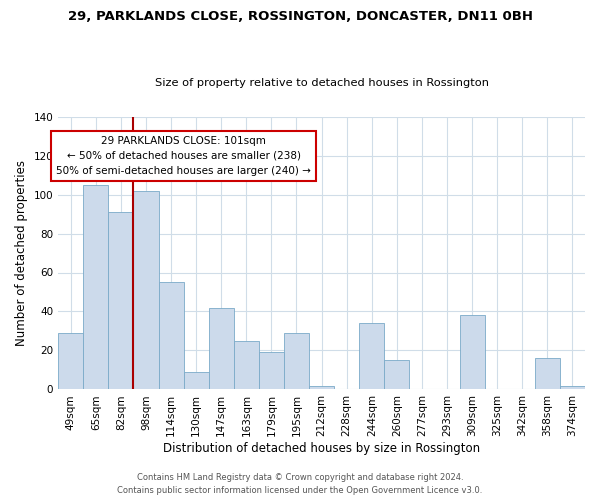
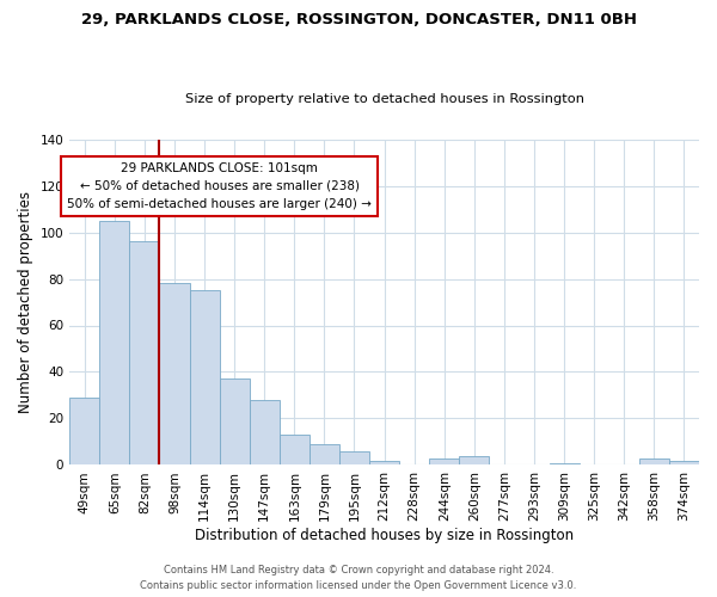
82sqm: 91 -> 96
98sqm: 102 -> 78
114sqm: 55 -> 75
130sqm: 9 -> 37
147sqm: 42 -> 28
163sqm: 25 -> 13
179sqm: 19 -> 9
195sqm: 29 -> 6
244sqm: 34 -> 3
260sqm: 15 -> 4
309sqm: 38 -> 1
358sqm: 16 -> 3
